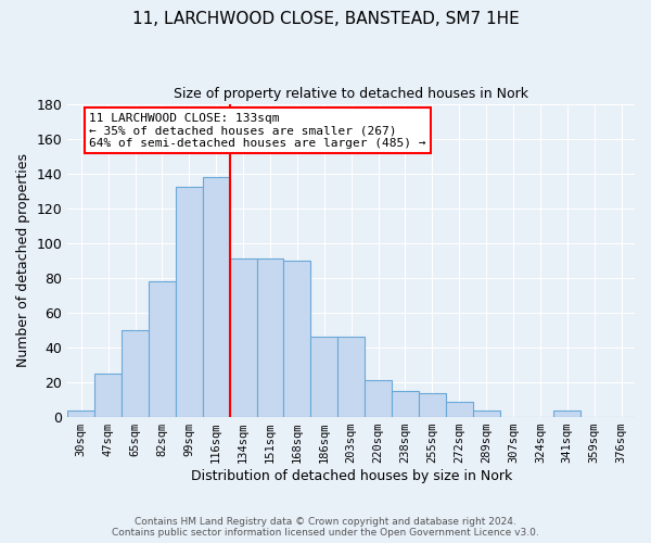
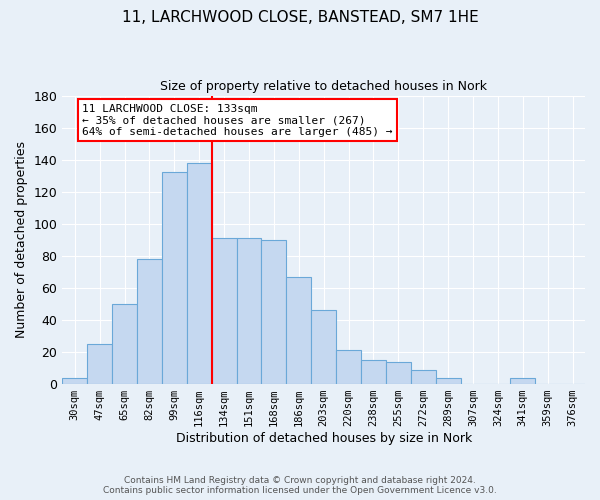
186sqm: 46 -> 67
